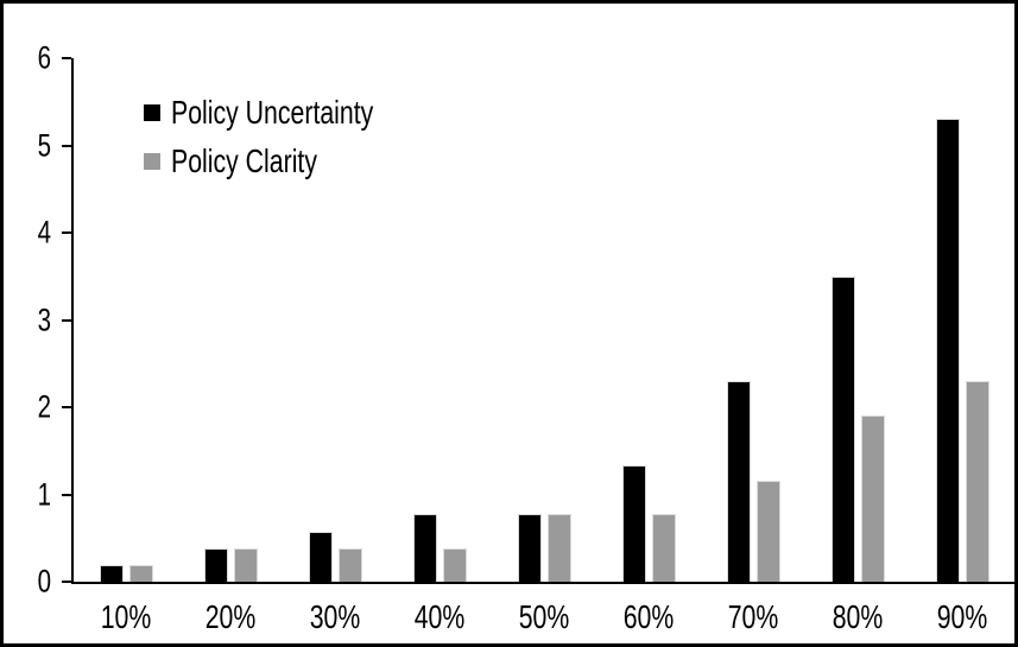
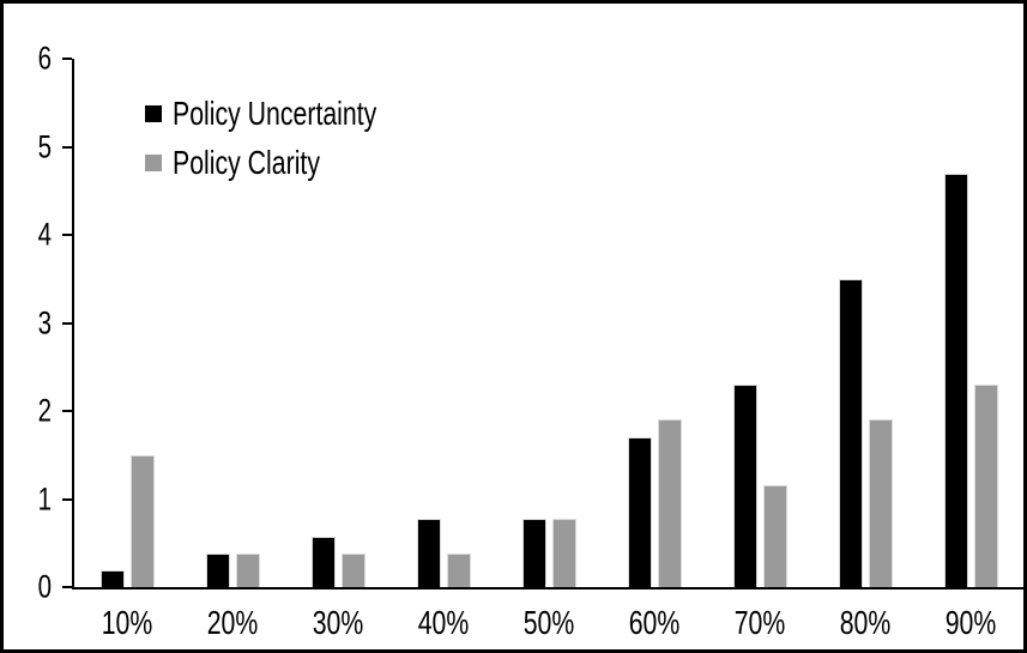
Policy Clarity/10%: 0.2 -> 1.5
Policy Uncertainty/60%: 1.3 -> 1.7
Policy Clarity/60%: 0.8 -> 1.9
Policy Uncertainty/90%: 5.3 -> 4.7
